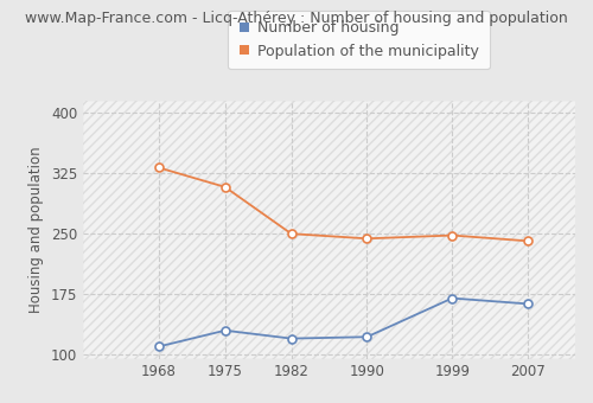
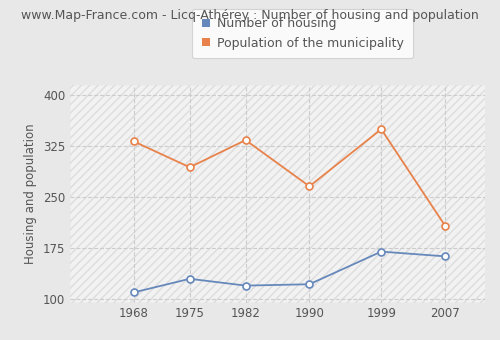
Population of the municipality/1975: 308 -> 294
Population of the municipality/1982: 250 -> 334
Population of the municipality/1990: 244 -> 266
Population of the municipality/1999: 248 -> 350
Population of the municipality/2007: 241 -> 208
